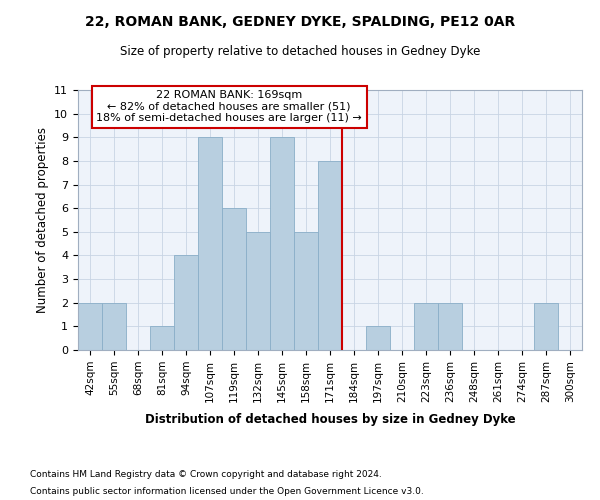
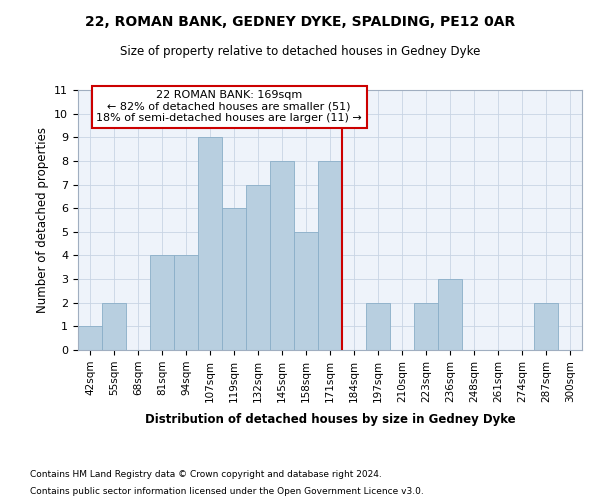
42sqm: 2 -> 1
81sqm: 1 -> 4
132sqm: 5 -> 7
145sqm: 9 -> 8
197sqm: 1 -> 2
236sqm: 2 -> 3
